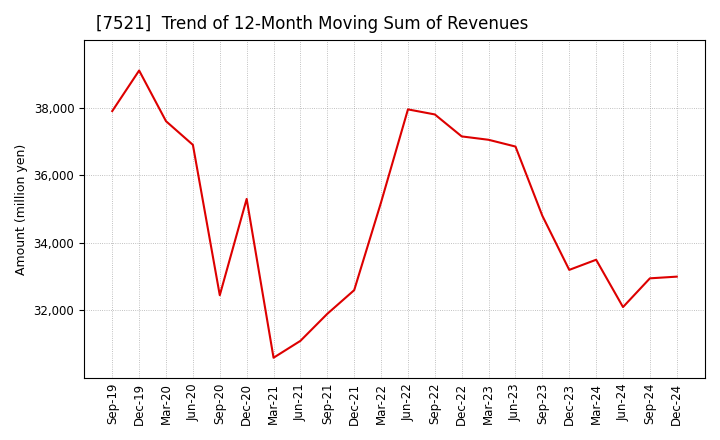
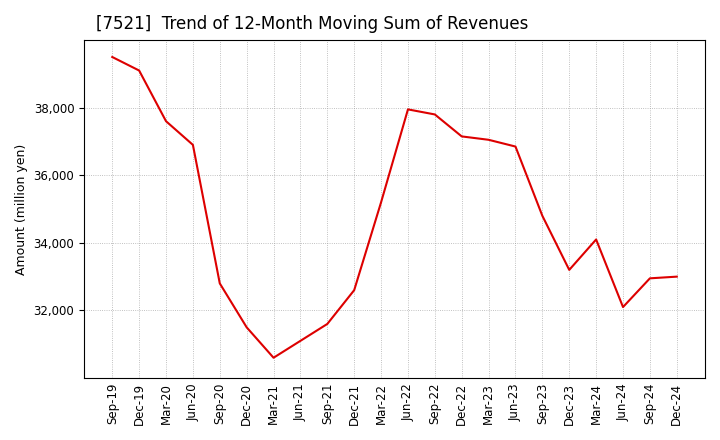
Sep-19: 37,900 -> 39,500
Sep-20: 32,450 -> 32,800
Dec-20: 35,300 -> 31,500
Sep-21: 31,900 -> 31,600
Mar-24: 33,500 -> 34,100
